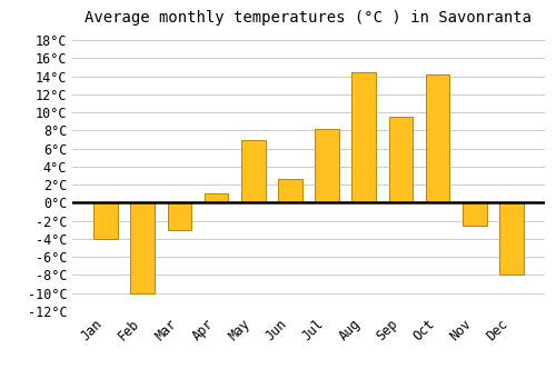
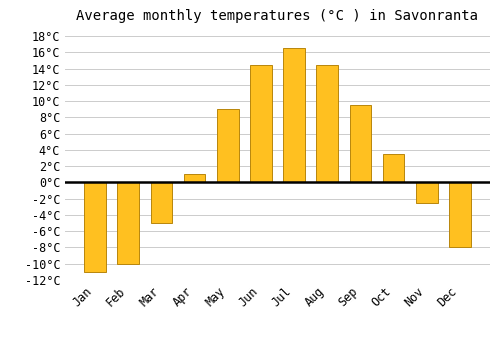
Jan: -4.0°C -> -11.0°C
Mar: -3.0°C -> -5.0°C
May: 7.0°C -> 9.0°C
Jun: 2.6°C -> 14.5°C
Jul: 8.2°C -> 16.5°C
Oct: 14.2°C -> 3.5°C
